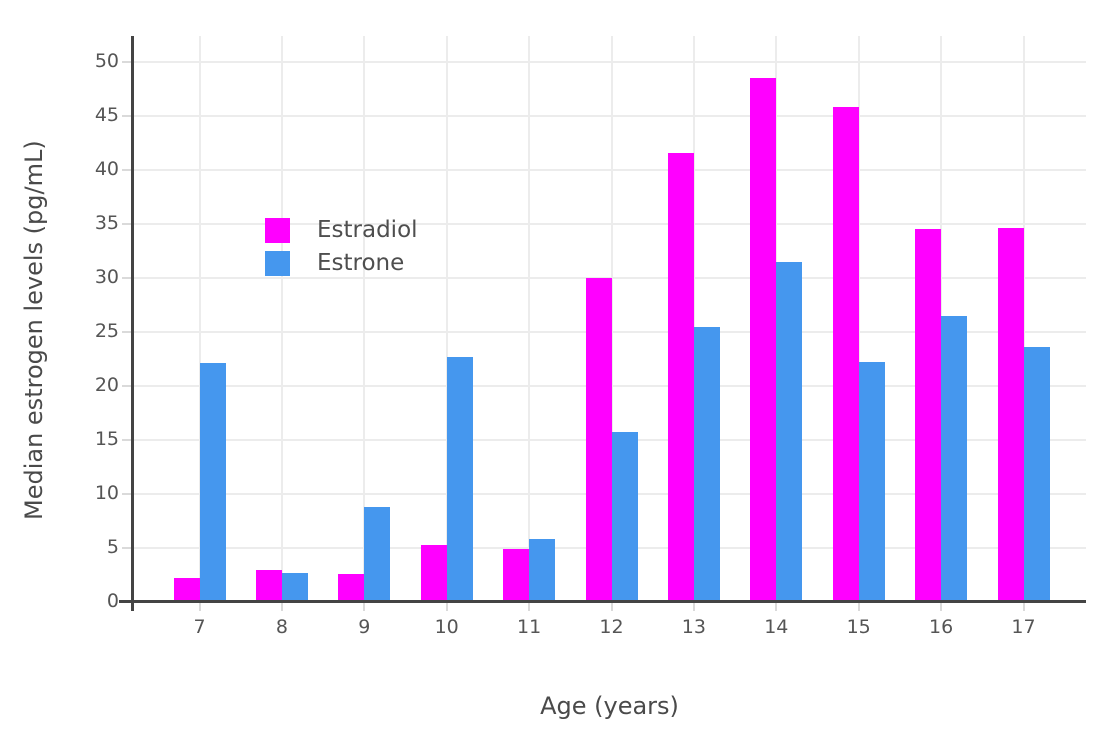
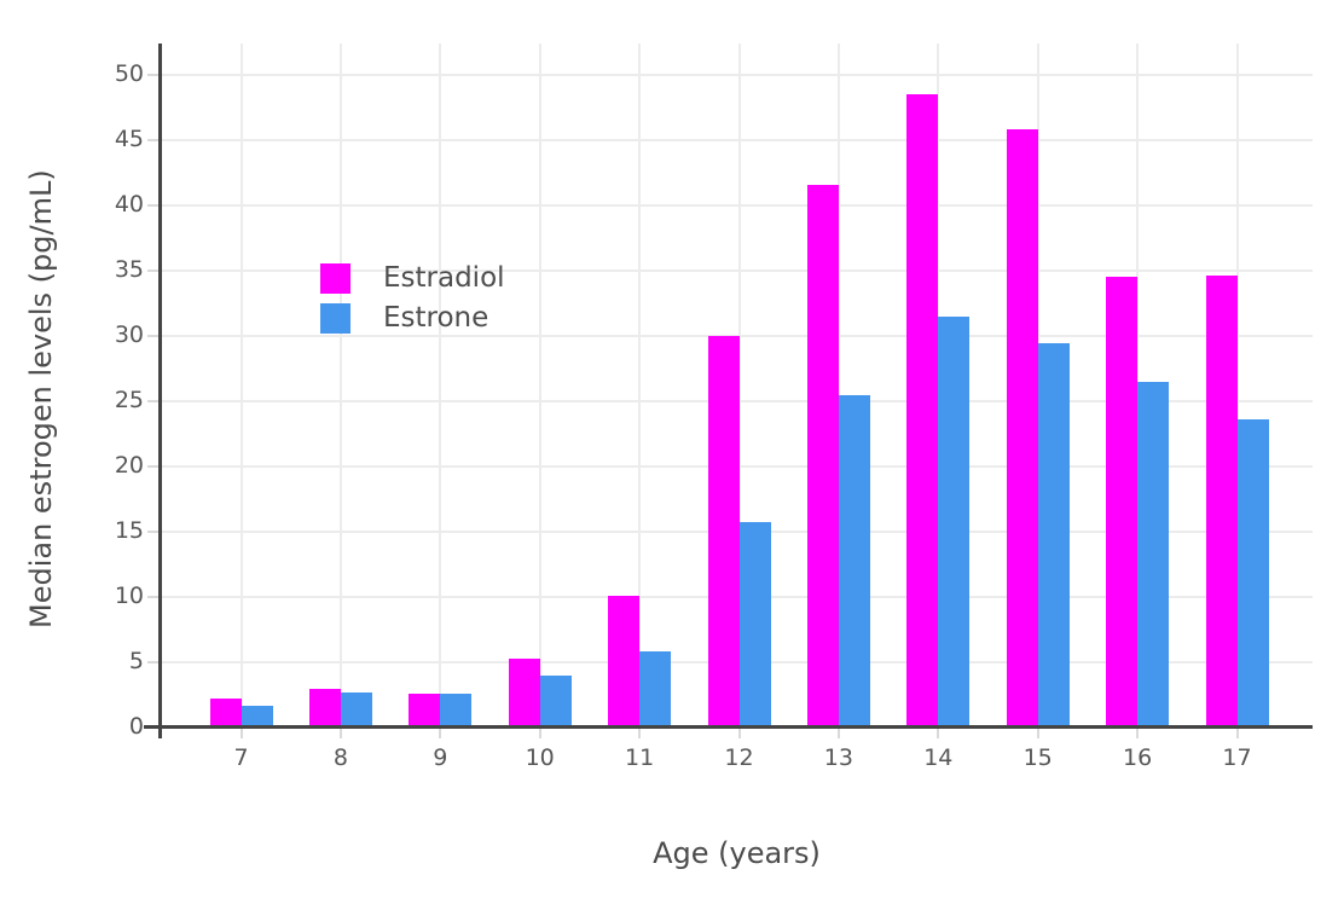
Estrone/7: 22.1 -> 1.7
Estrone/9: 8.8 -> 2.6
Estrone/10: 22.7 -> 4.0
Estradiol/11: 4.9 -> 10.1
Estrone/15: 22.2 -> 29.4
